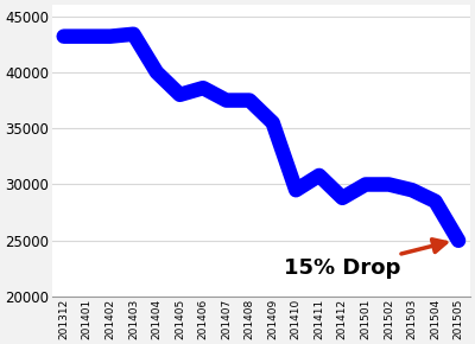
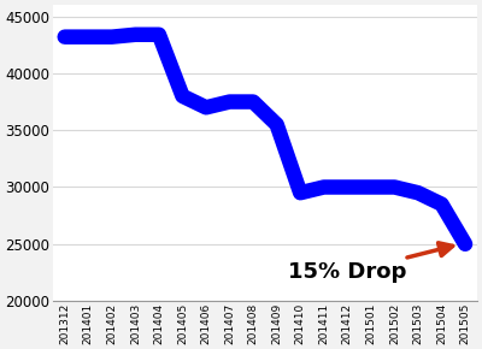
201404: 40000 -> 43400
201406: 38600 -> 37000
201411: 30800 -> 30000
201412: 28800 -> 30000
